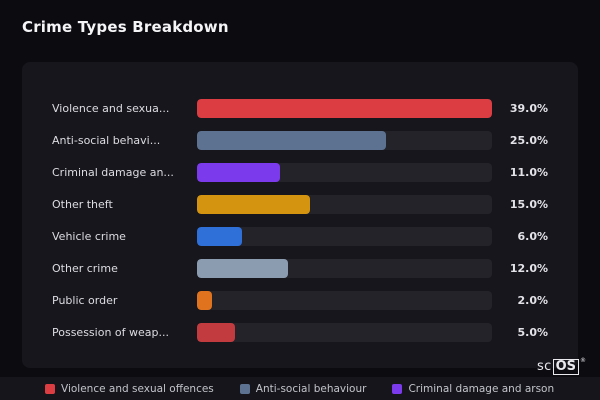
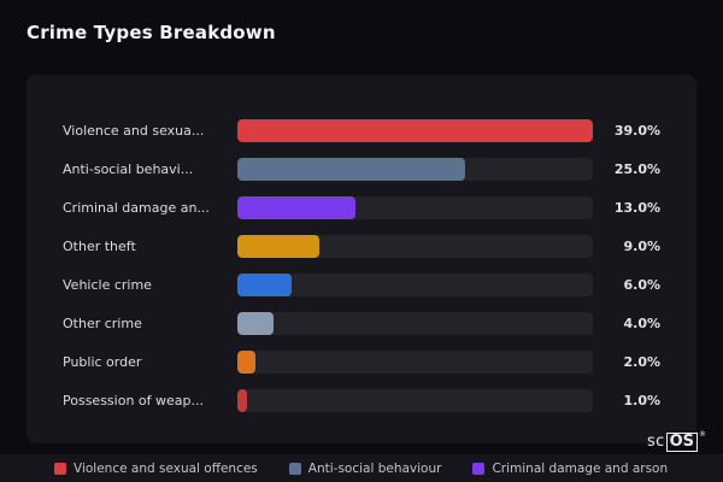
Criminal damage an...: 11.0% -> 13.0%
Other theft: 15.0% -> 9.0%
Other crime: 12.0% -> 4.0%
Possession of weap...: 5.0% -> 1.0%
